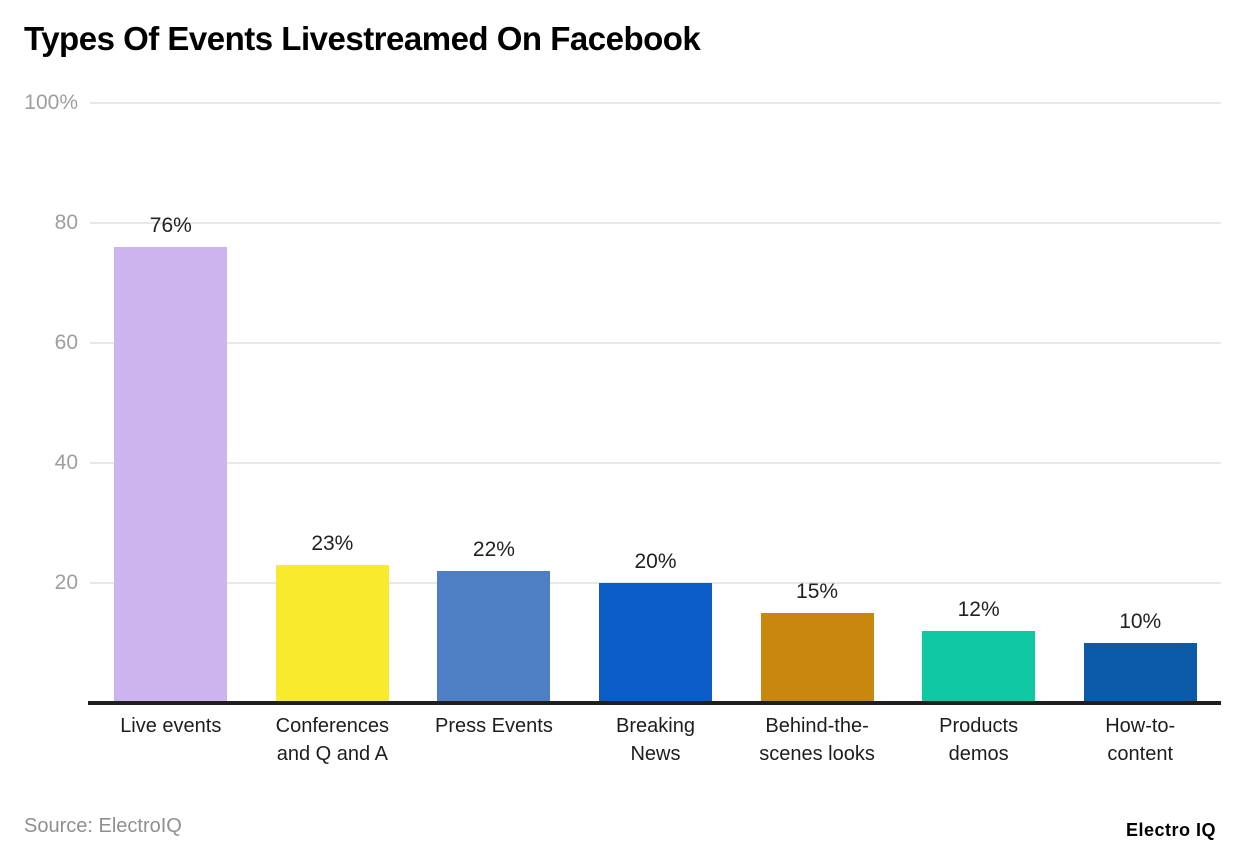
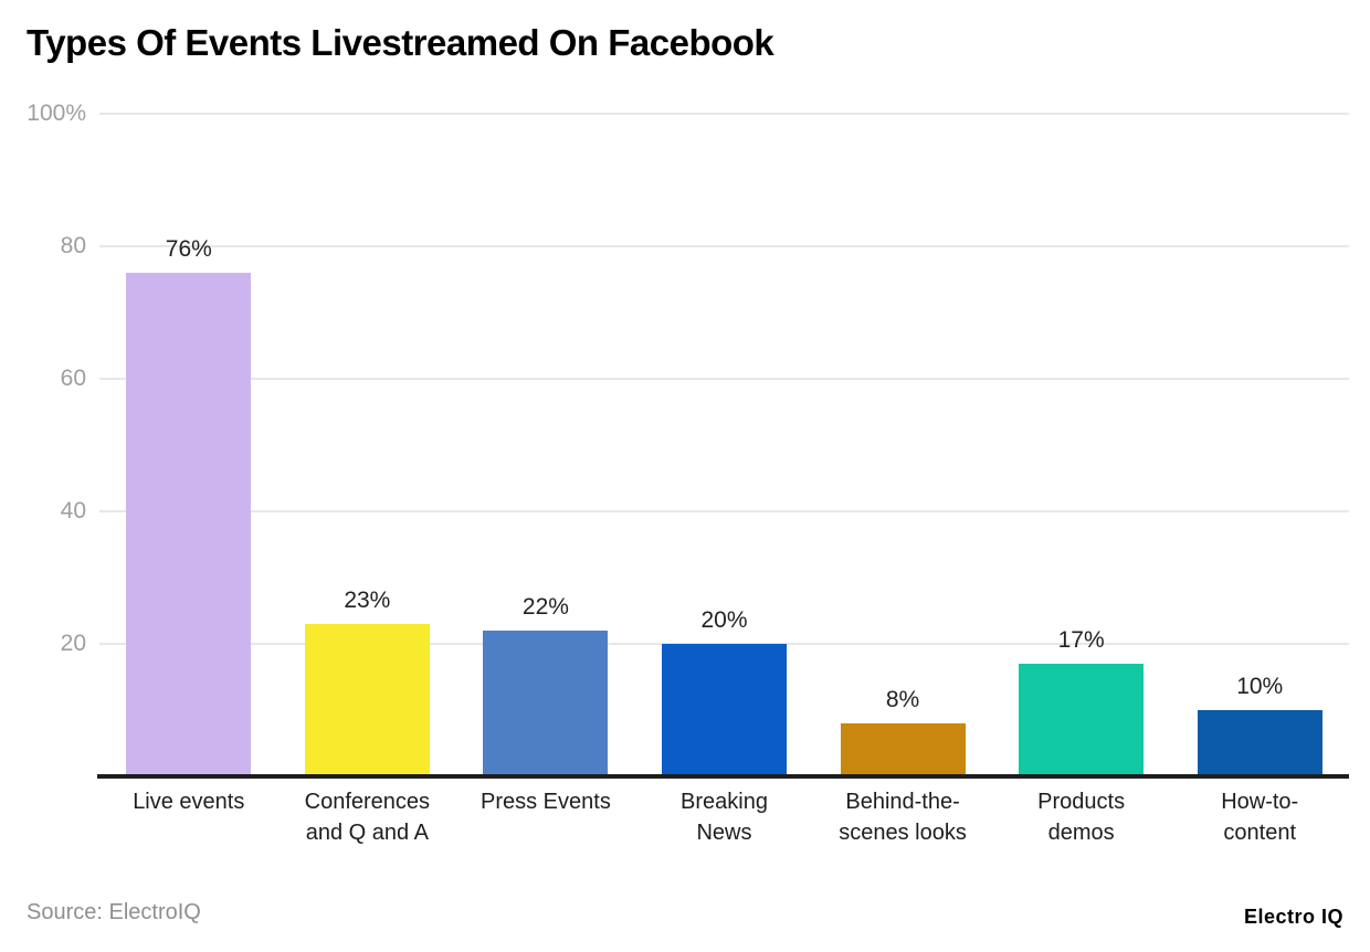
Behind-the-scenes looks: 15% -> 8%
Products demos: 12% -> 17%
